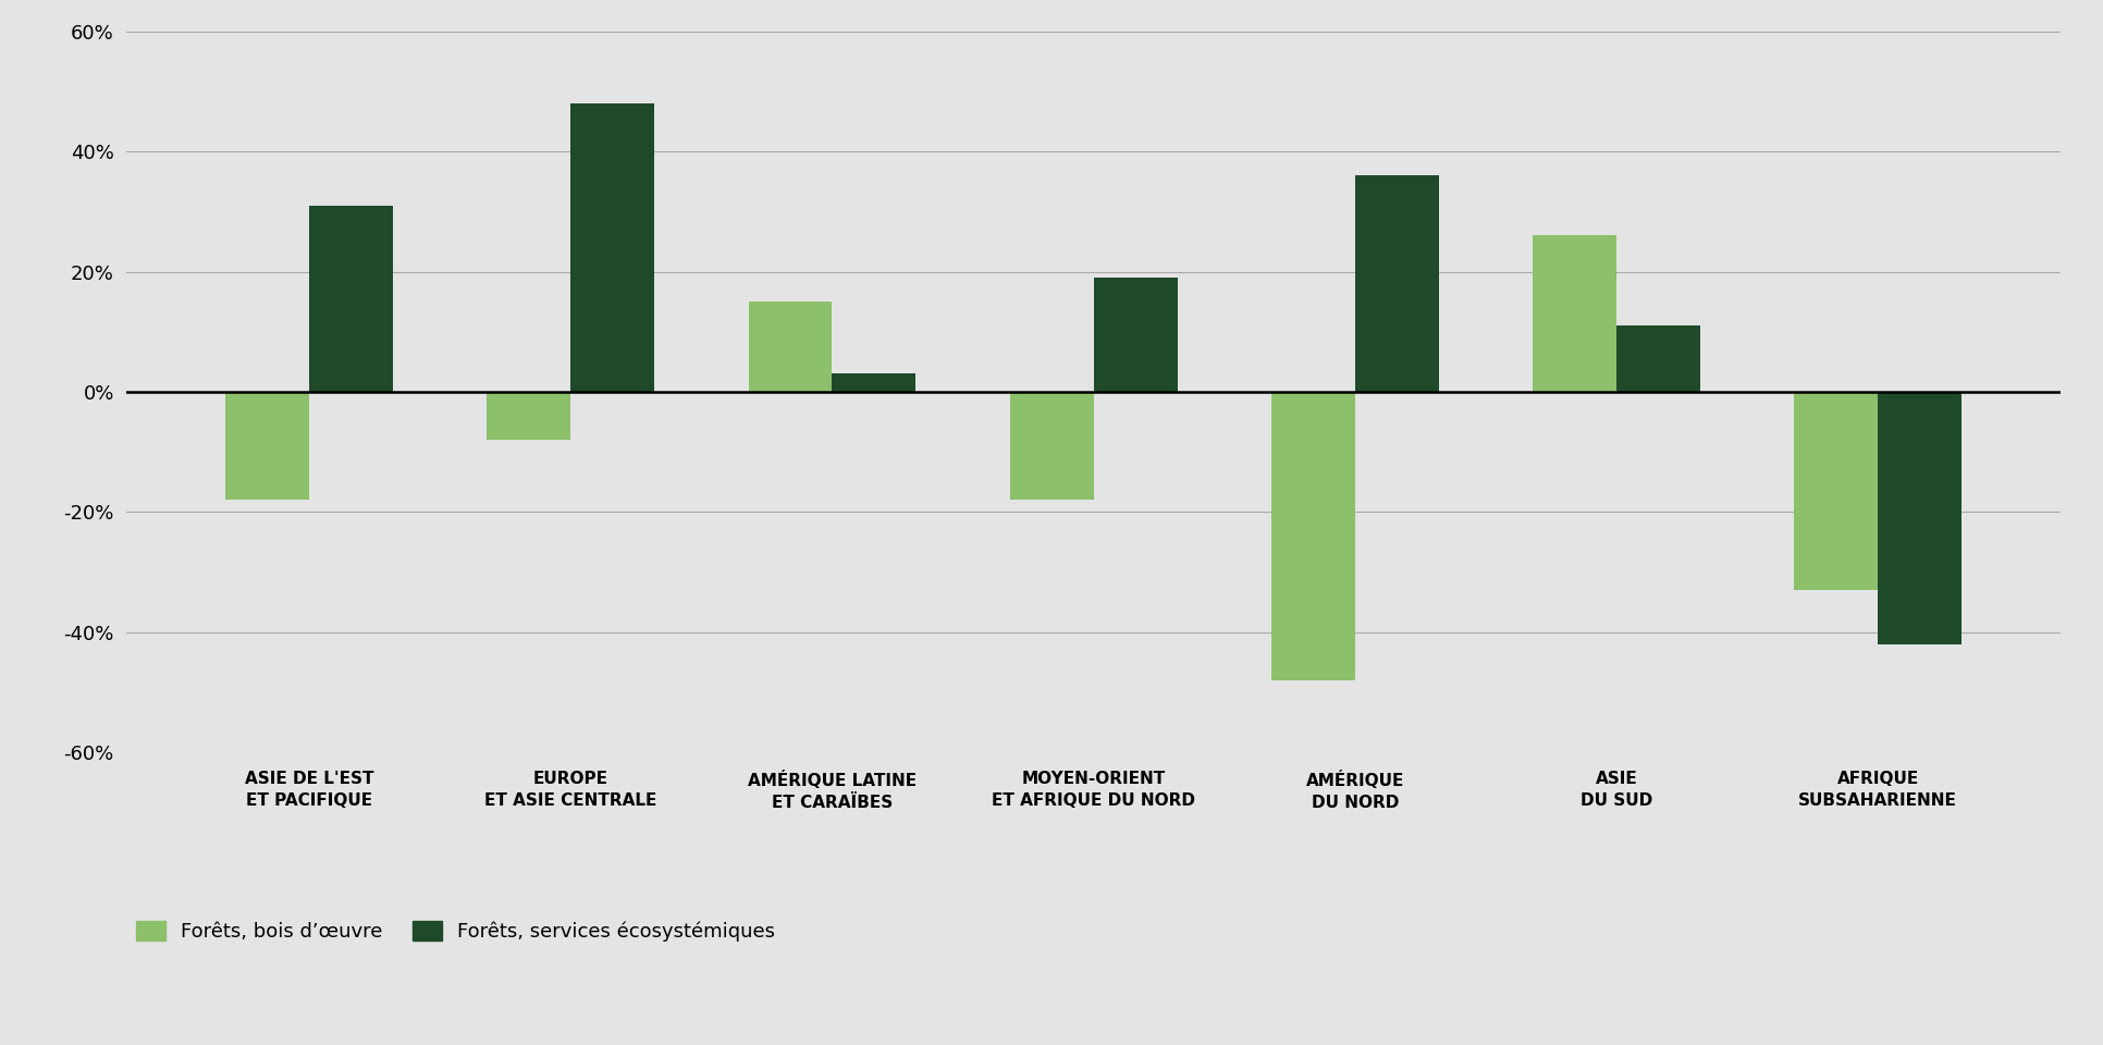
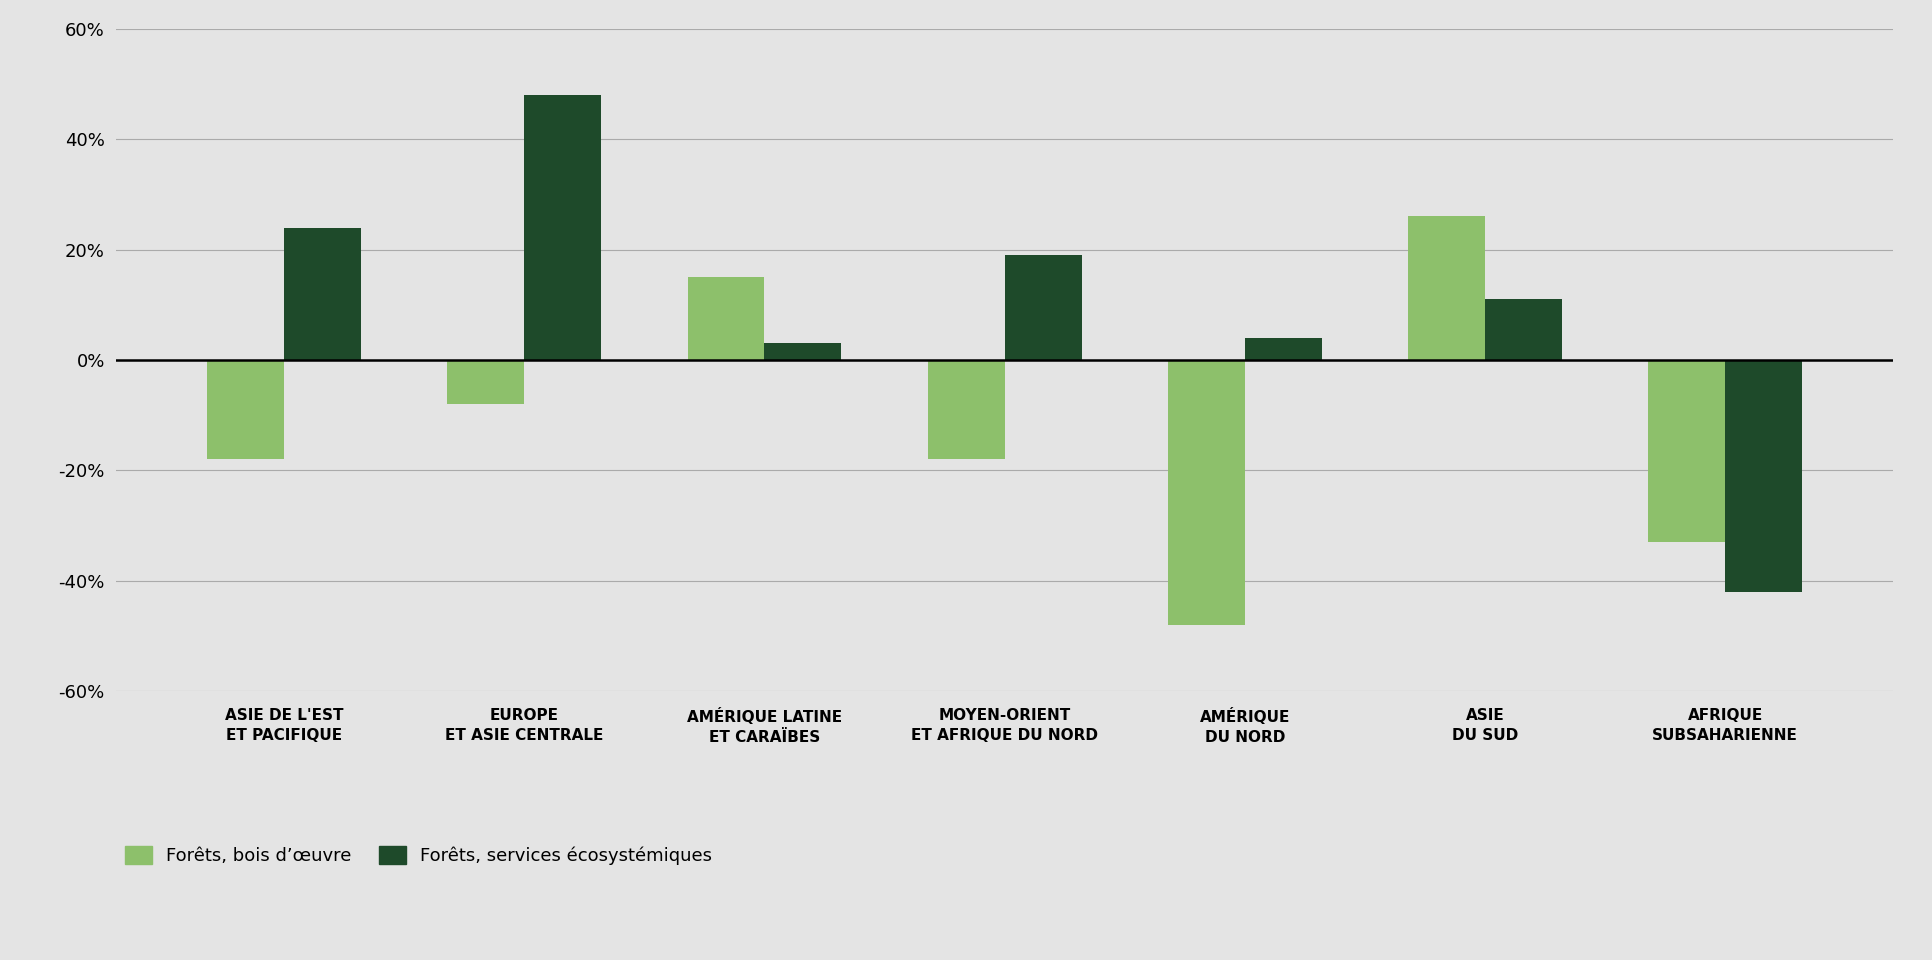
Forêts, services écosystémiques/ASIE DE L'EST ET PACIFIQUE: 31% -> 24%
Forêts, services écosystémiques/AMÉRIQUE DU NORD: 36% -> 4%
